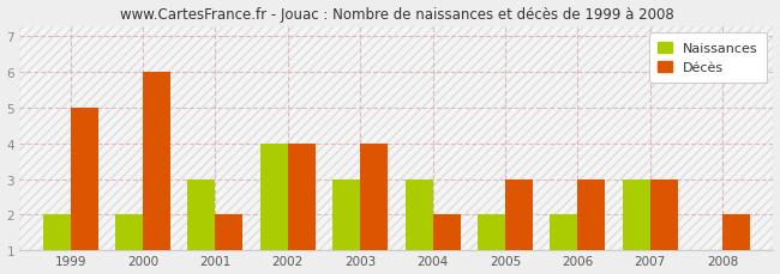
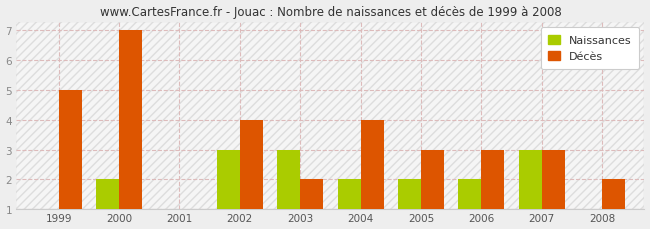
Naissances/1999: 2 -> 1
Décès/2000: 6 -> 7
Naissances/2001: 3 -> 1
Décès/2001: 2 -> 1
Naissances/2002: 4 -> 3
Décès/2003: 4 -> 2
Naissances/2004: 3 -> 2
Décès/2004: 2 -> 4
